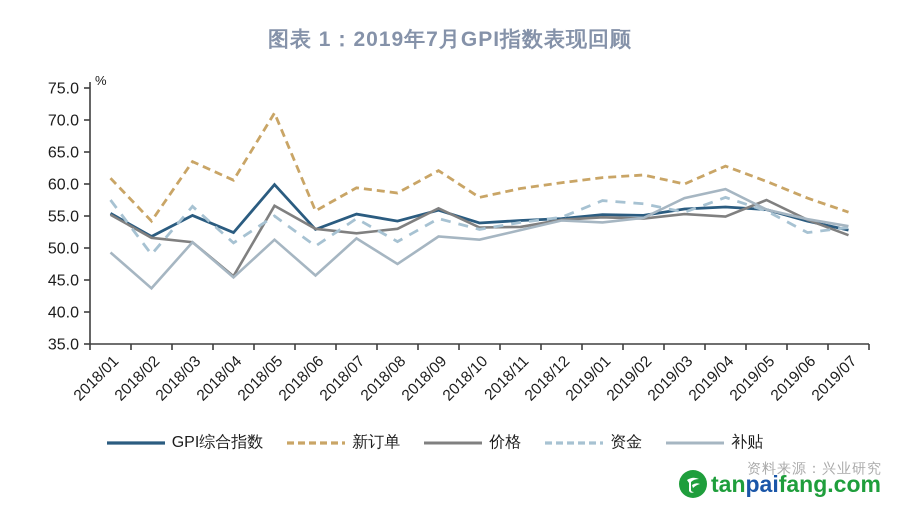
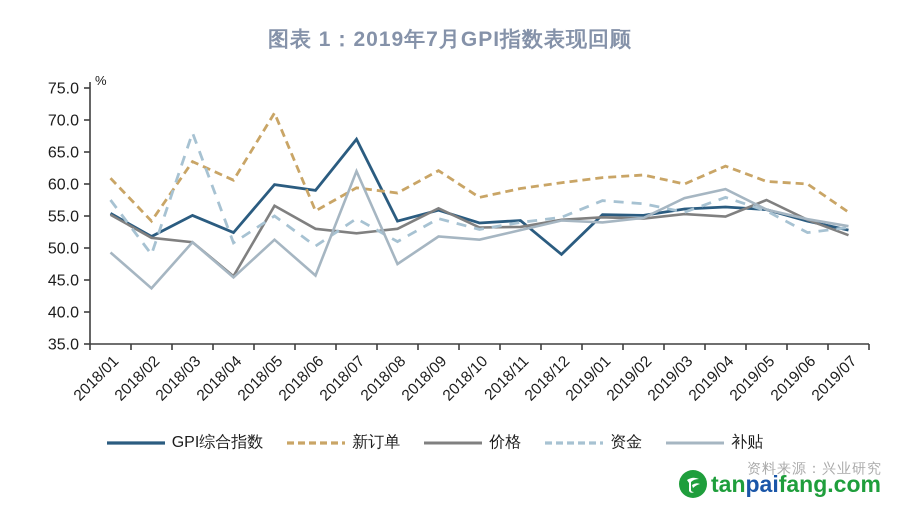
资金/2018/03: 56 -> 68
GPI综合指数/2018/06: 53 -> 59
GPI综合指数/2018/07: 55 -> 67
补贴/2018/07: 52 -> 62
GPI综合指数/2018/12: 55 -> 49
新订单/2019/06: 58 -> 60
